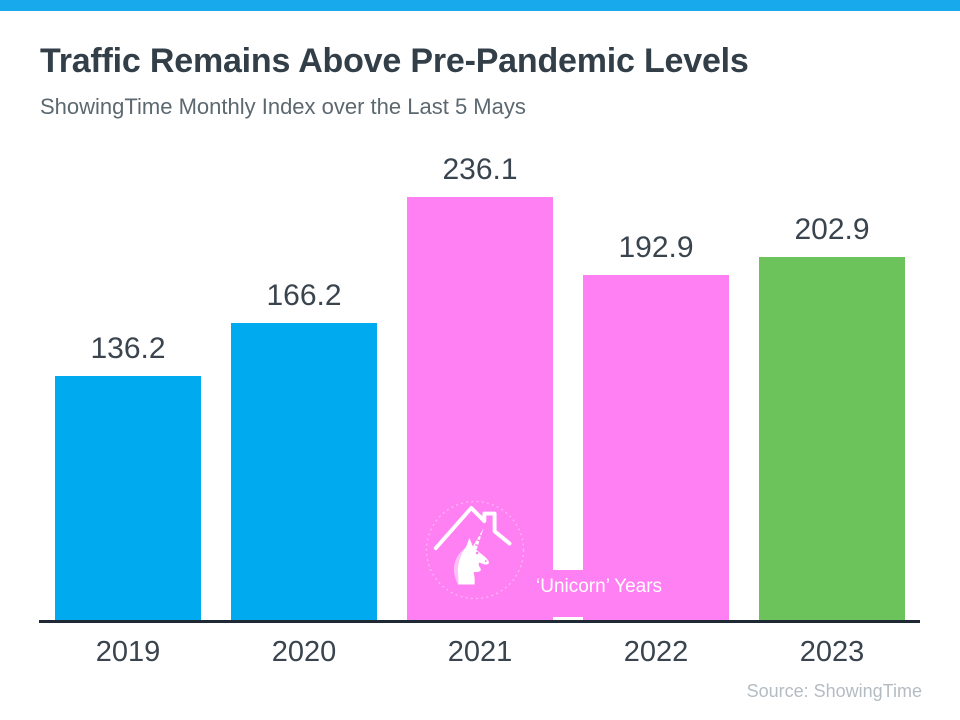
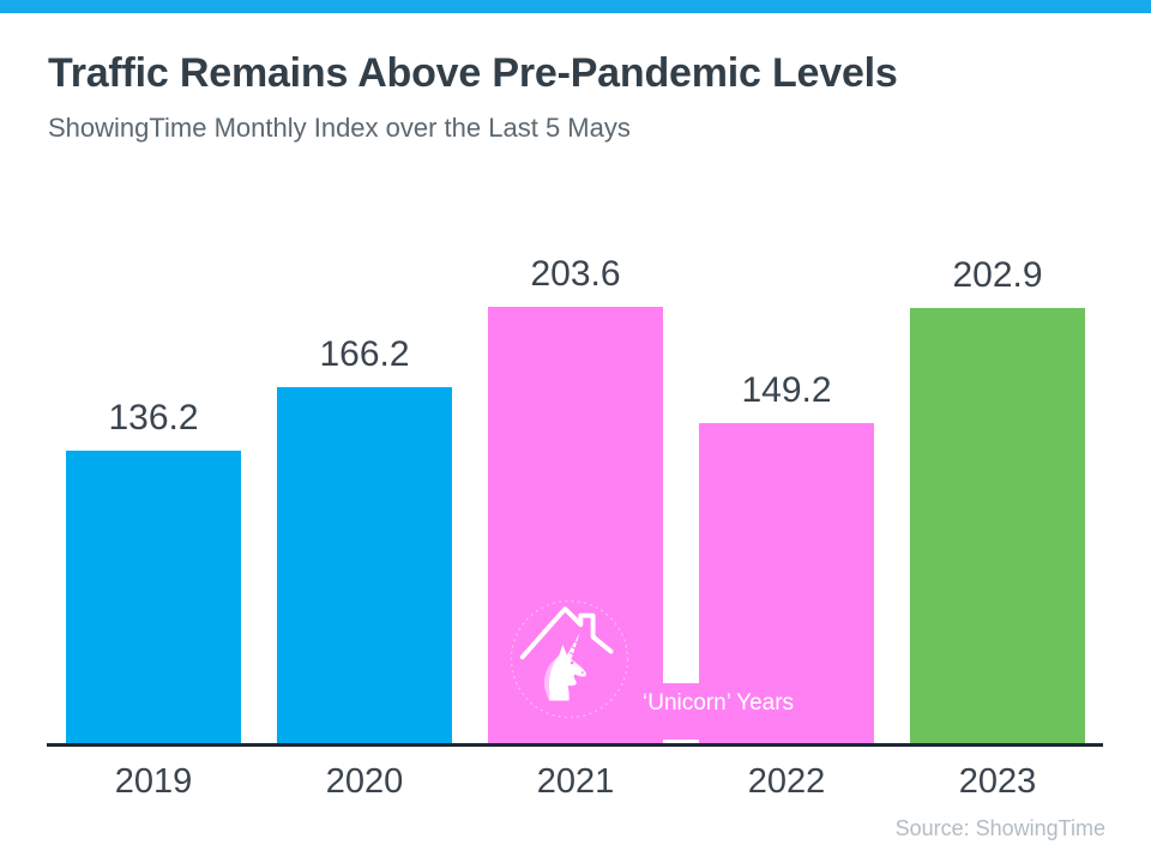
2021: 236.1 -> 203.6
2022: 192.9 -> 149.2
